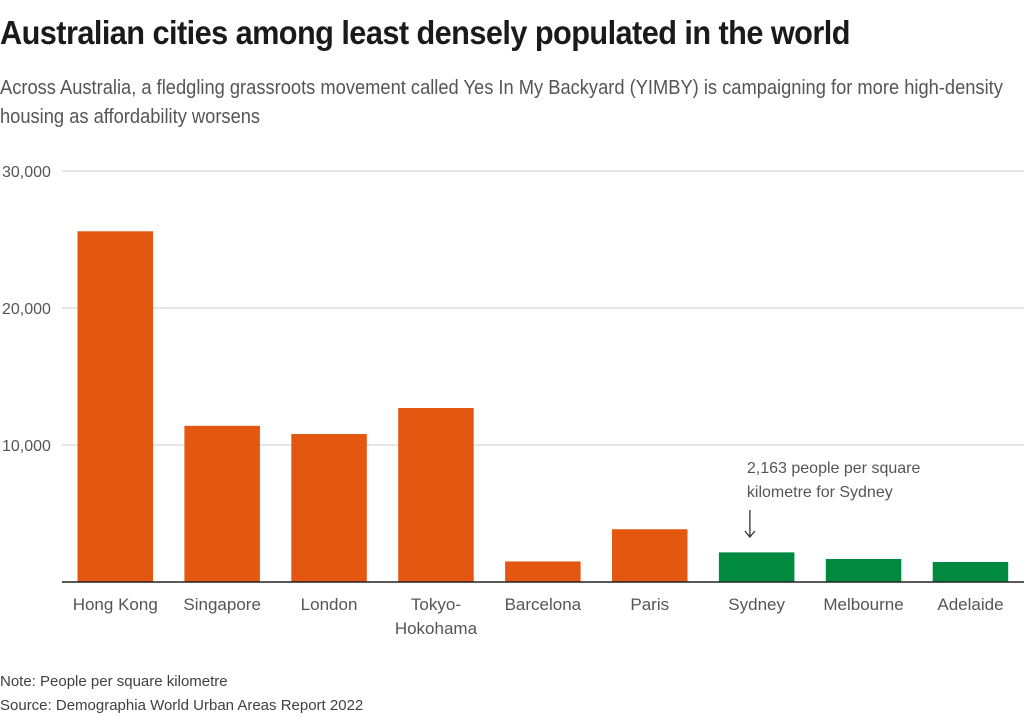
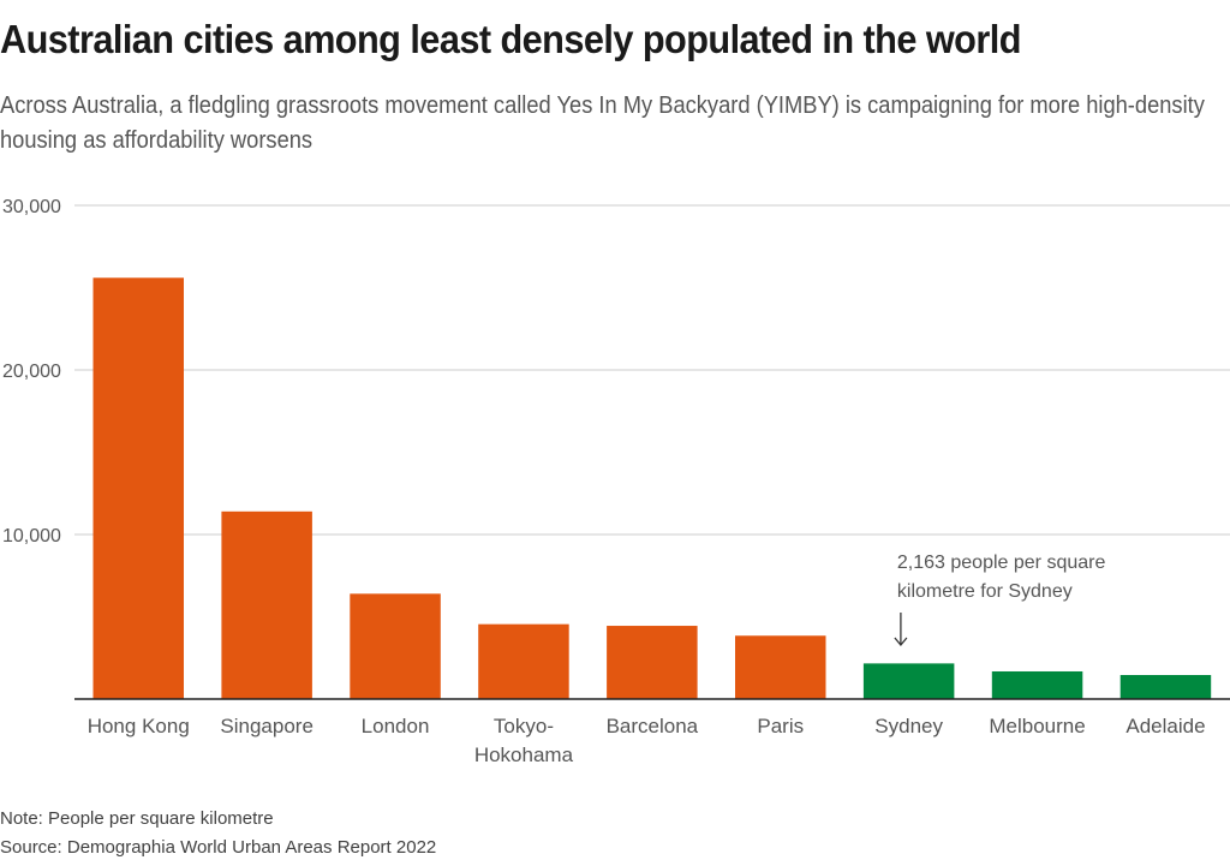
London: 10800 -> 6400
Tokyo-Hokohama: 12700 -> 4600
Barcelona: 1500 -> 4400
